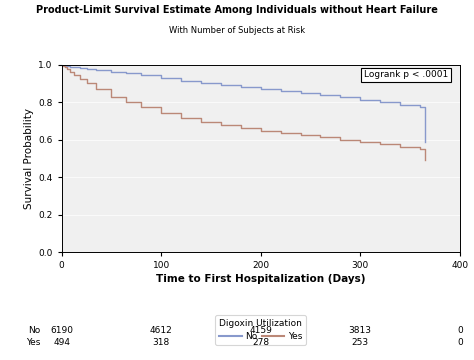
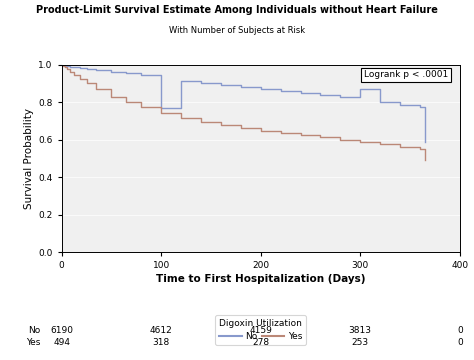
No/100: 0.93 -> 0.77
No/300: 0.81 -> 0.87
